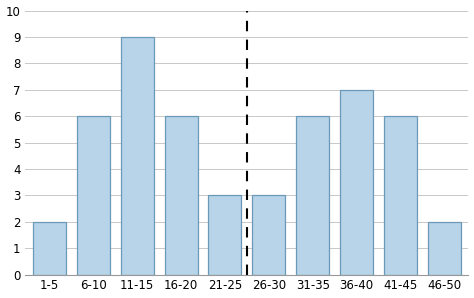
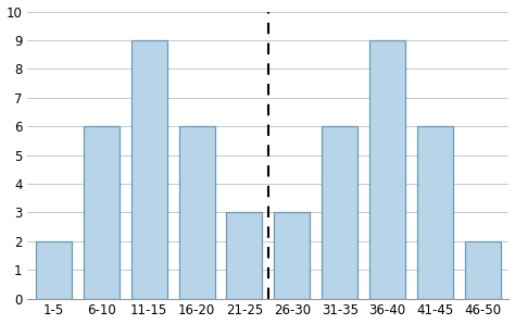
36-40: 7 -> 9
